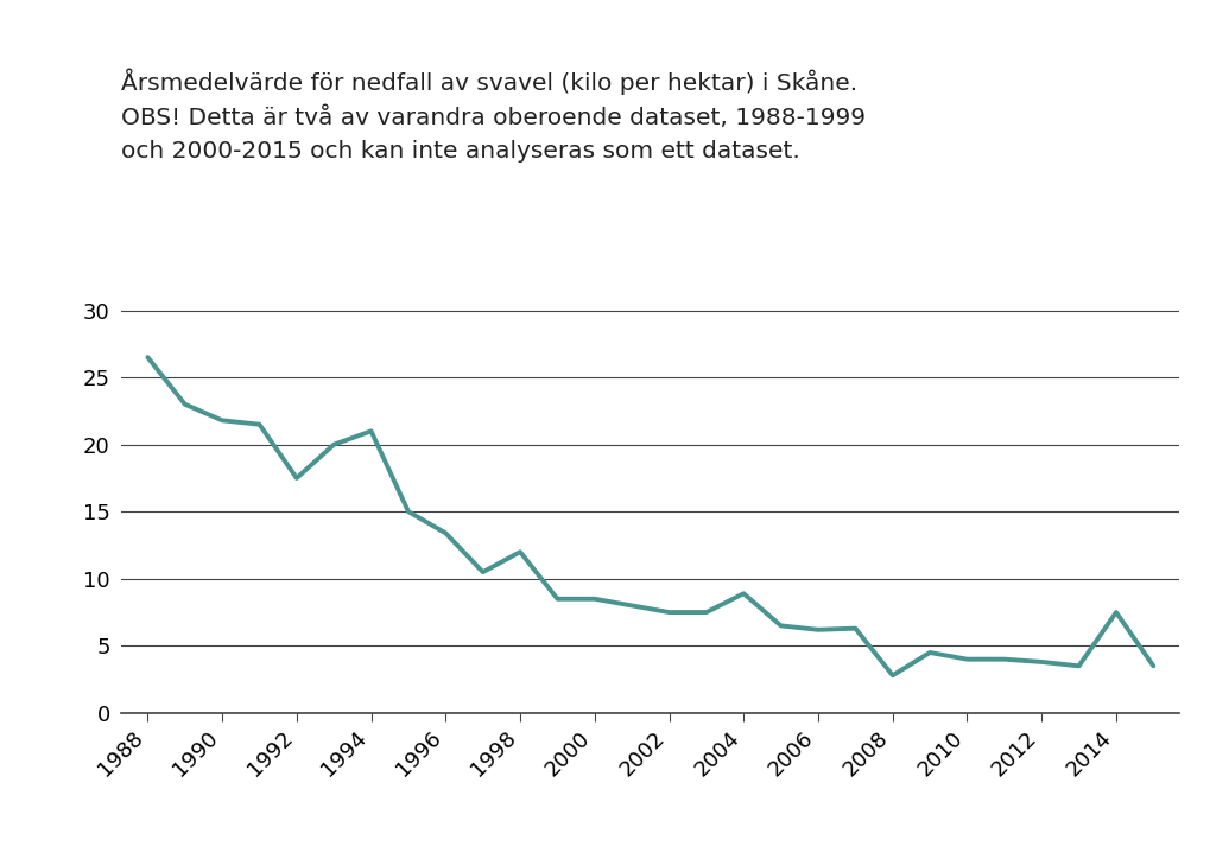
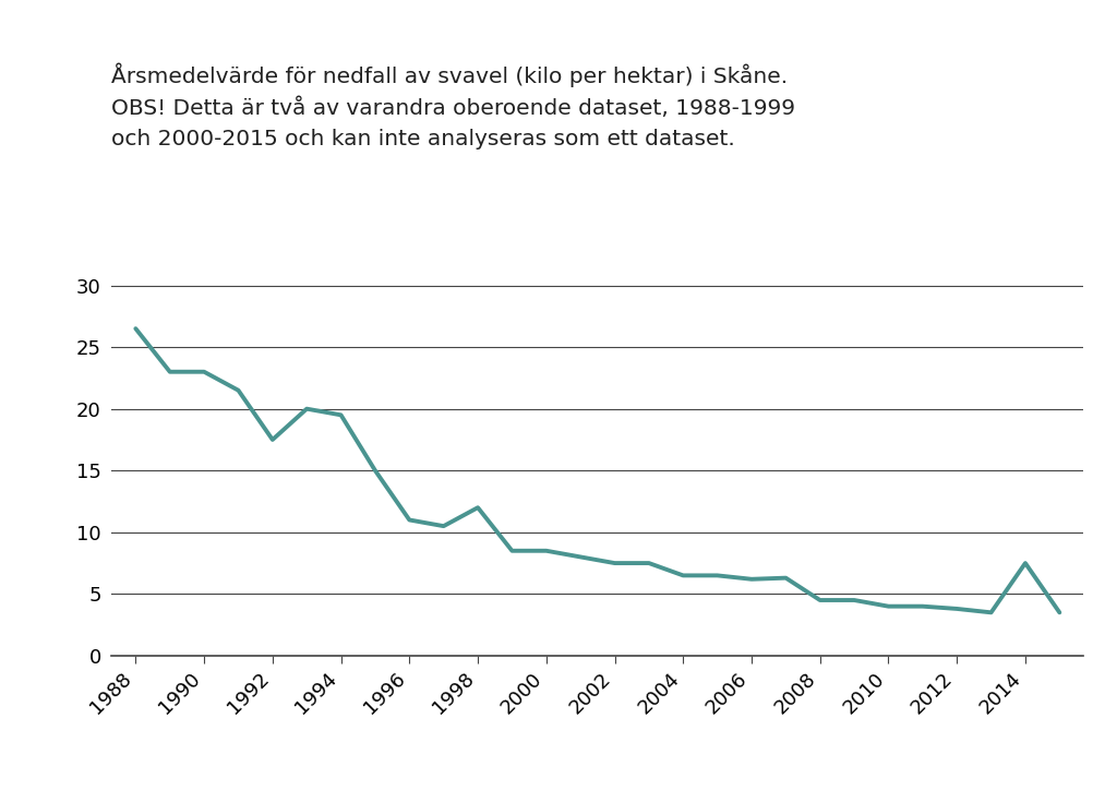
1990: 21.8 -> 23.0
1994: 21.0 -> 19.5
1996: 13.4 -> 11.0
2004: 8.9 -> 6.5
2008: 2.8 -> 4.5
